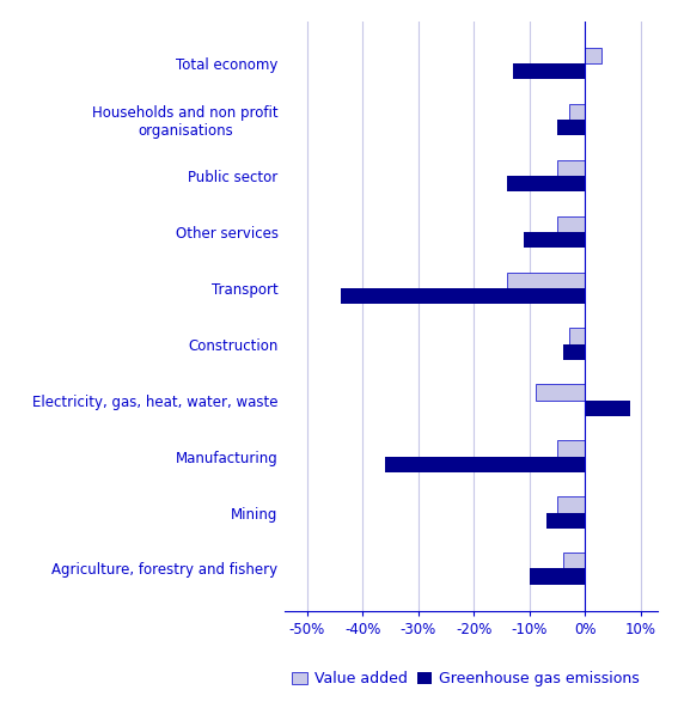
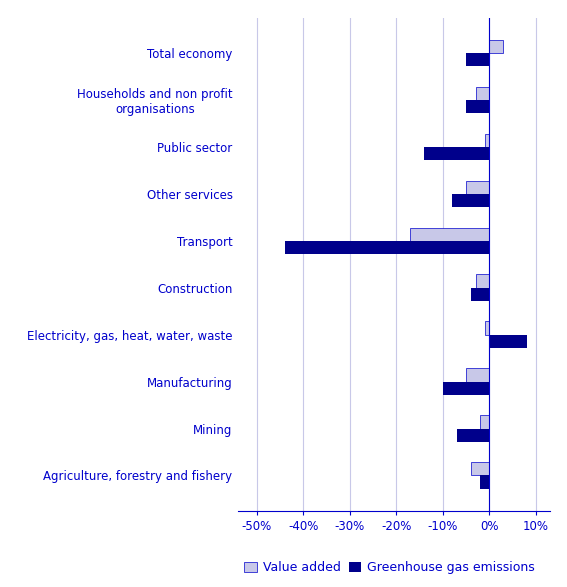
Greenhouse gas emissions/Total economy: -13% -> -5%
Value added/Public sector: -5% -> -1%
Greenhouse gas emissions/Other services: -11% -> -8%
Value added/Transport: -14% -> -17%
Value added/Electricity, gas, heat, water, waste: -9% -> -1%
Greenhouse gas emissions/Manufacturing: -36% -> -10%
Value added/Mining: -5% -> -2%
Greenhouse gas emissions/Agriculture, forestry and fishery: -10% -> -2%
